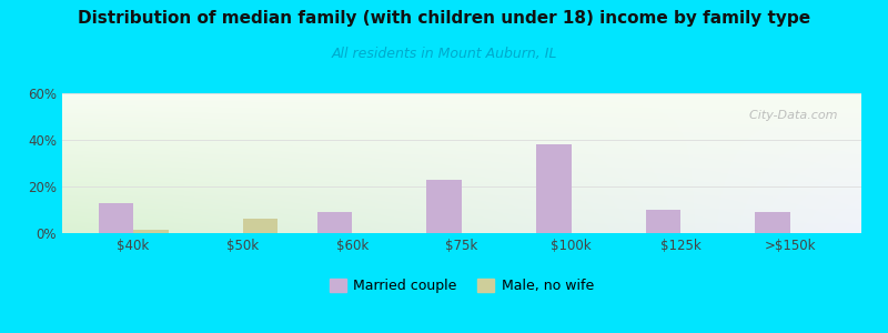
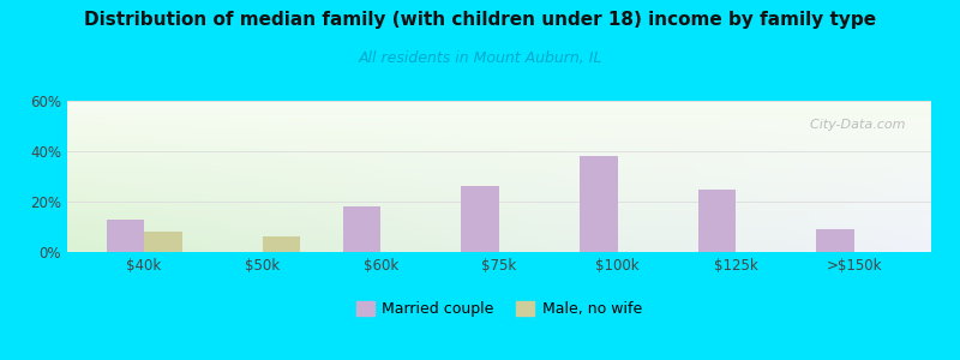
Male, no wife/$40k: 1.5% -> 8.0%
Married couple/$60k: 9% -> 18%
Married couple/$75k: 23% -> 26%
Married couple/$125k: 10% -> 25%
